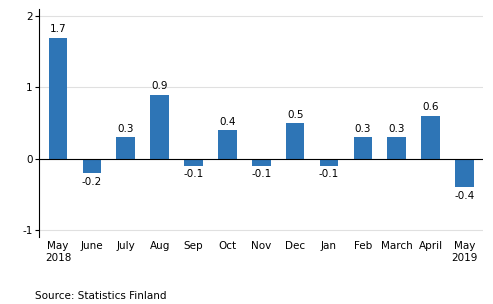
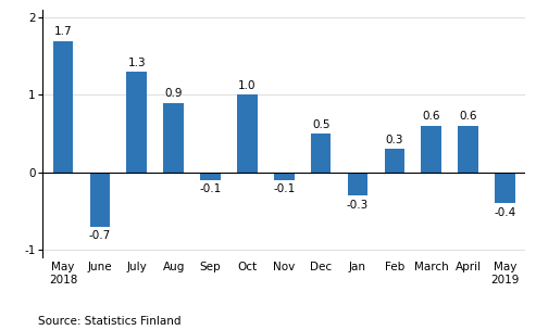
June: -0.2 -> -0.7
July: 0.3 -> 1.3
Oct: 0.4 -> 1.0
Jan: -0.1 -> -0.3
March: 0.3 -> 0.6
